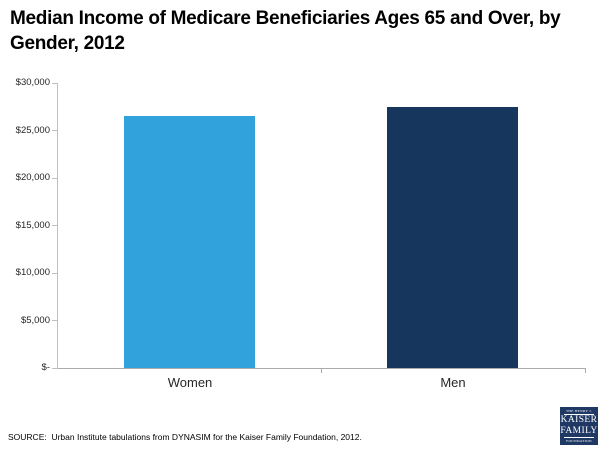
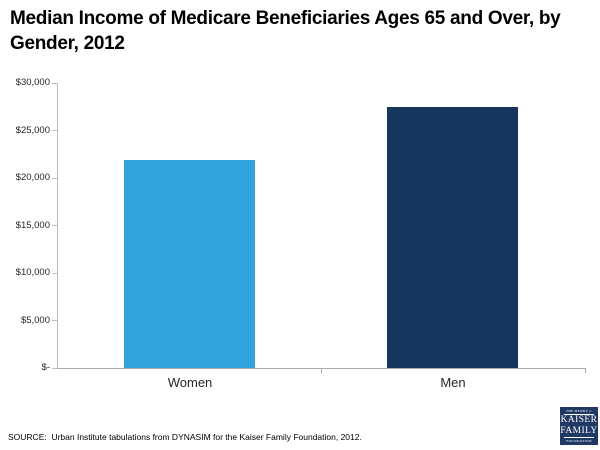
Women: $26,535 -> $21,853
